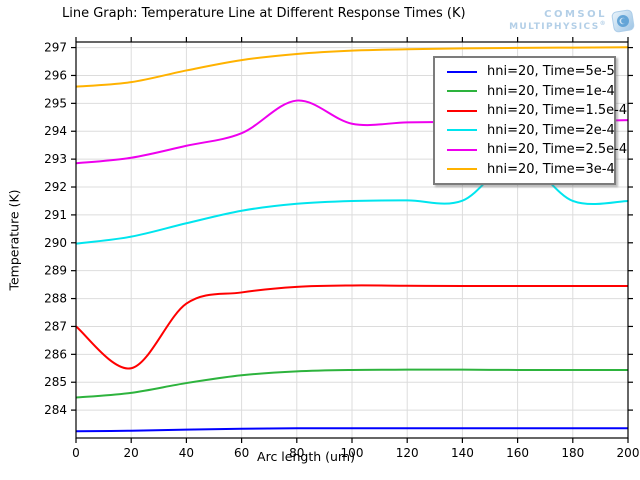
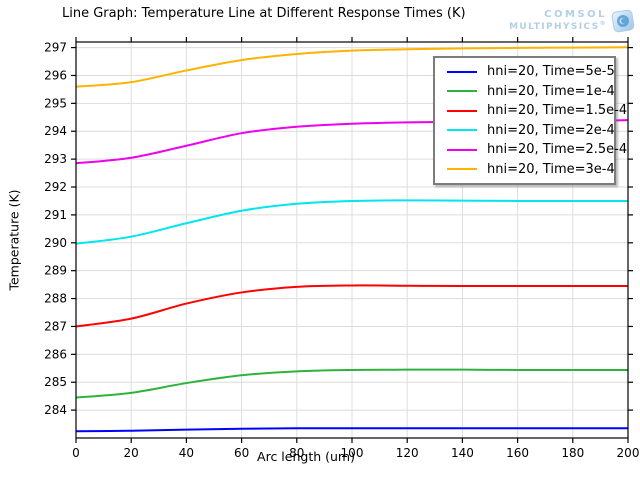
hni=20, Time=1.5e-4/20: 285.5 -> 287.3
hni=20, Time=2.5e-4/80: 295.1 -> 294.2
hni=20, Time=2e-4/160: 293.0 -> 291.5
